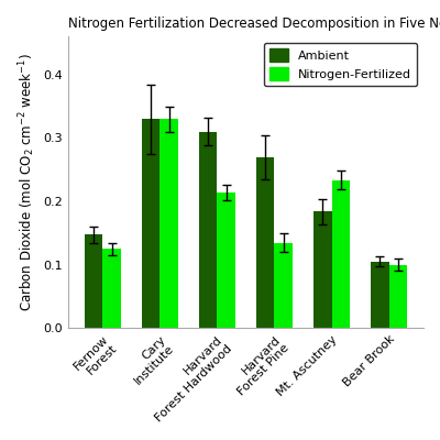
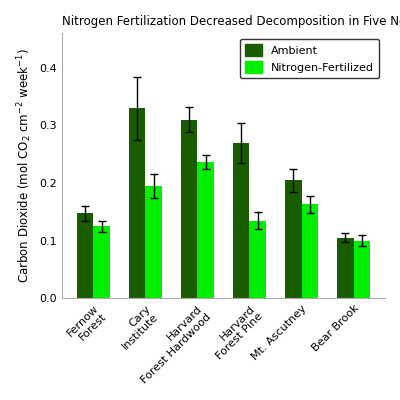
Nitrogen-Fertilized/Cary Institute: 0.330 -> 0.195
Nitrogen-Fertilized/Harvard Forest Hardwood: 0.214 -> 0.237
Ambient/Mt. Ascutney: 0.184 -> 0.205
Nitrogen-Fertilized/Mt. Ascutney: 0.234 -> 0.163
